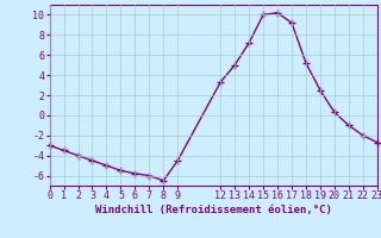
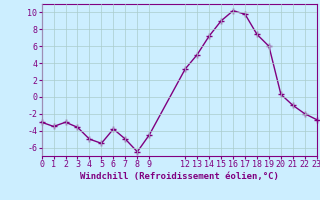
2: -4.0 -> -3.0
3: -4.5 -> -3.6
6: -5.8 -> -3.8
7: -6.0 -> -5.0
15: 10.0 -> 9.0
17: 9.2 -> 9.8
18: 5.2 -> 7.4
19: 2.5 -> 6.0
